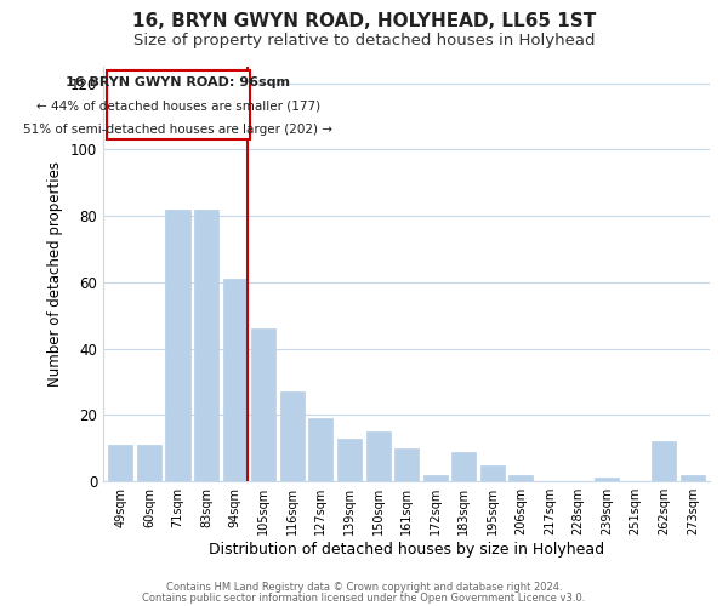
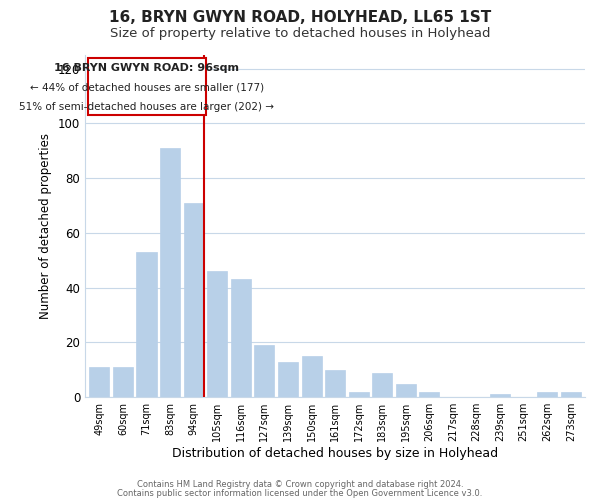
71sqm: 82 -> 53
83sqm: 82 -> 91
94sqm: 61 -> 71
116sqm: 27 -> 43
262sqm: 12 -> 2
